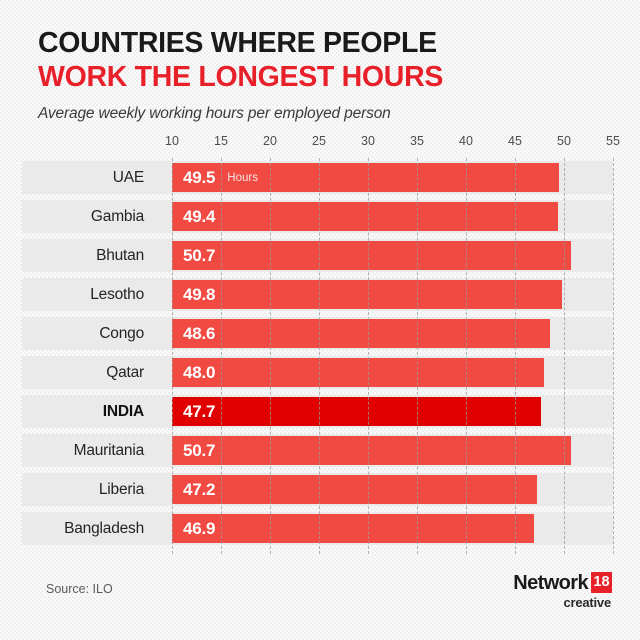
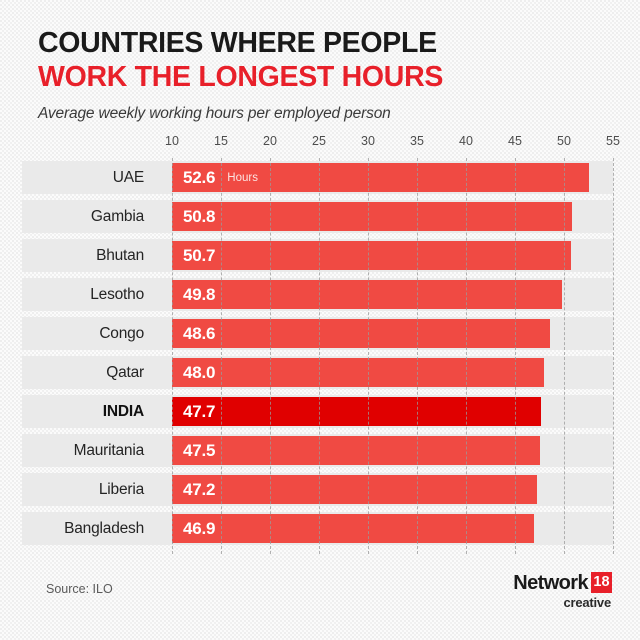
UAE: 49.5 -> 52.6
Gambia: 49.4 -> 50.8
Mauritania: 50.7 -> 47.5
